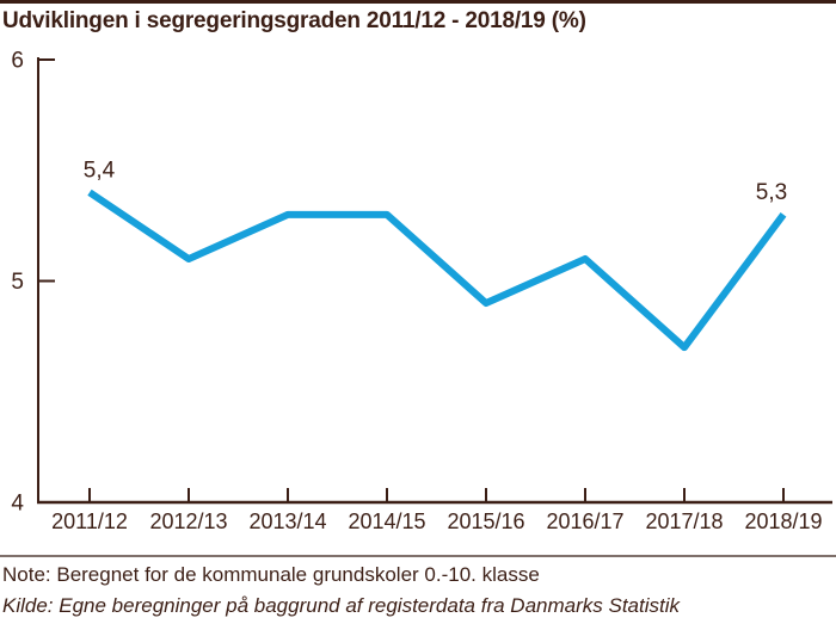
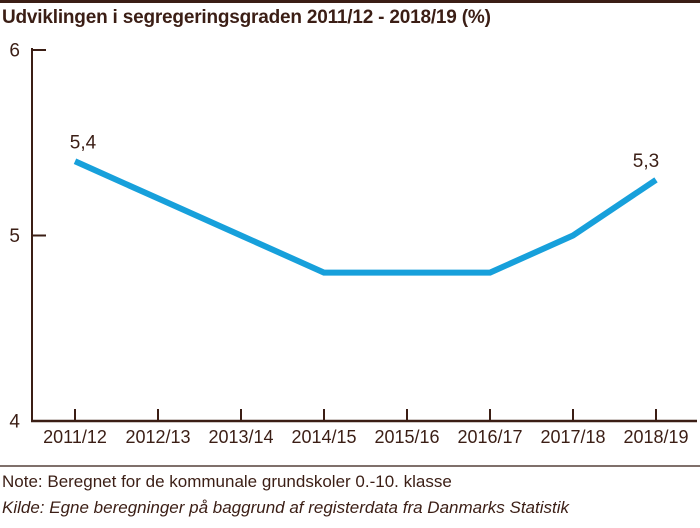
2012/13: 5.1 -> 5.2
2013/14: 5.3 -> 5.0
2014/15: 5.3 -> 4.8
2015/16: 4.9 -> 4.8
2016/17: 5.1 -> 4.8
2017/18: 4.7 -> 5.0
